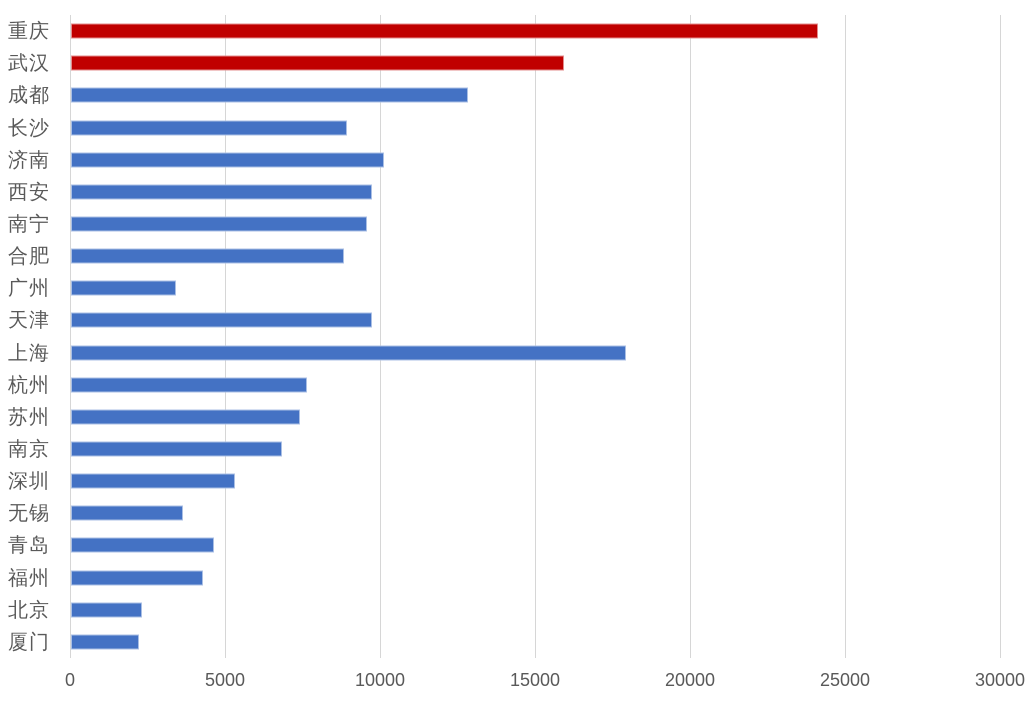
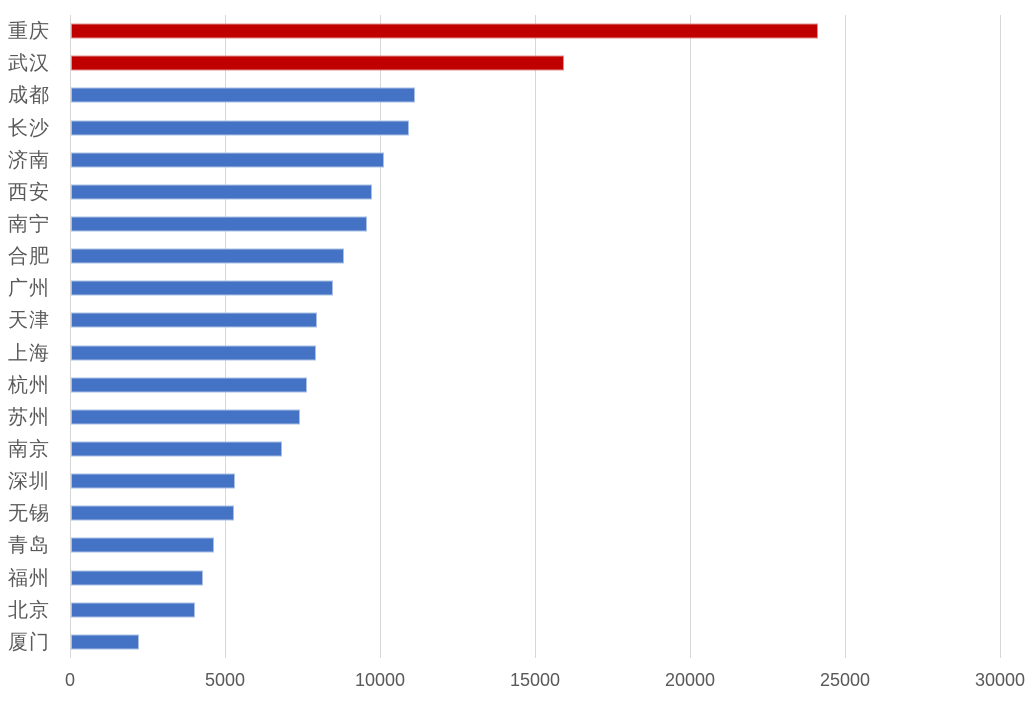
成都: 12800 -> 11100
长沙: 8900 -> 10900
广州: 3400 -> 8400
天津: 9700 -> 8000
上海: 17900 -> 7900
无锡: 3600 -> 5200
北京: 2300 -> 4000
